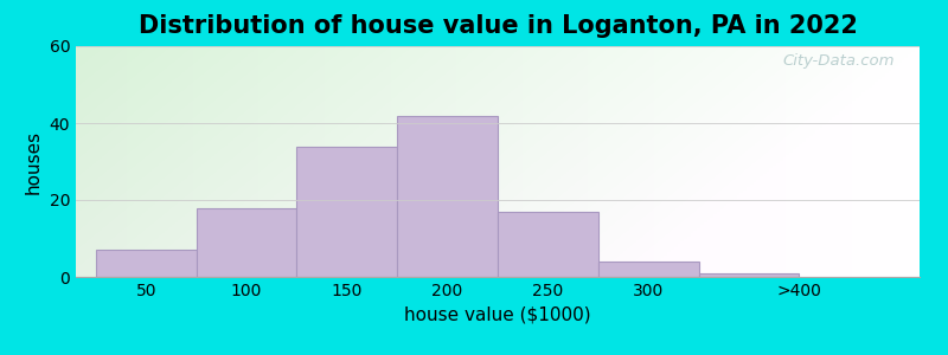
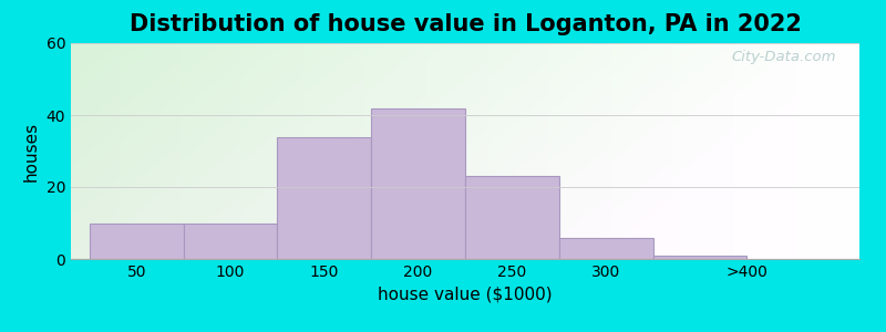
50: 7 -> 10
100: 18 -> 10
250: 17 -> 23
300: 4 -> 6
